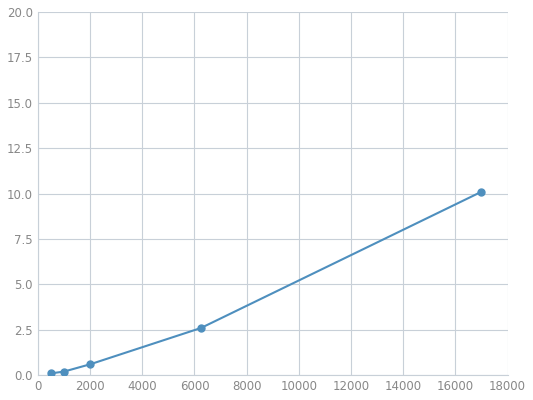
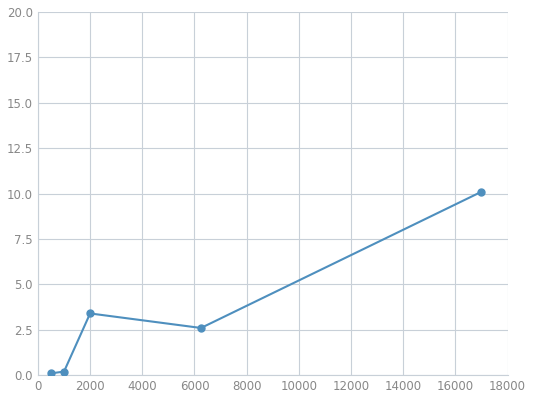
2000: 0.6 -> 3.4
